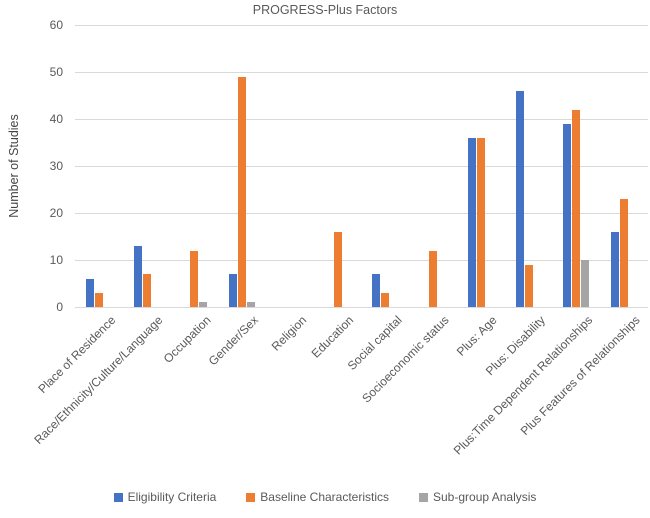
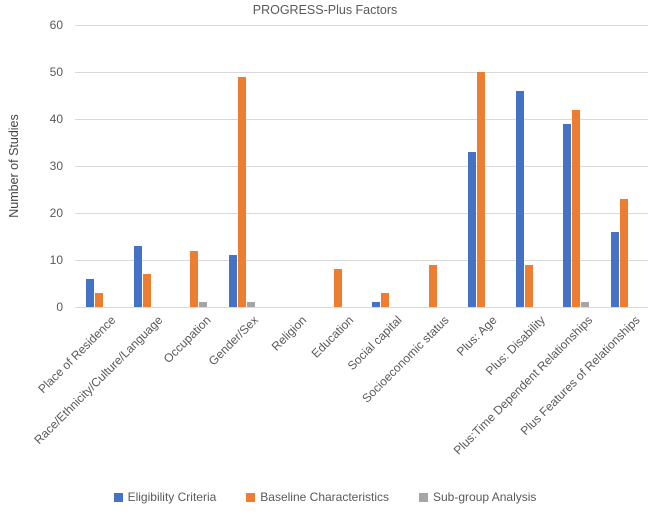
Eligibility Criteria/Gender/Sex: 7 -> 11
Baseline Characteristics/Education: 16 -> 8
Eligibility Criteria/Social capital: 7 -> 1
Baseline Characteristics/Socioeconomic status: 12 -> 9
Eligibility Criteria/Plus: Age: 36 -> 33
Baseline Characteristics/Plus: Age: 36 -> 50
Sub-group Analysis/Plus:Time Dependent Relationships: 10 -> 1
